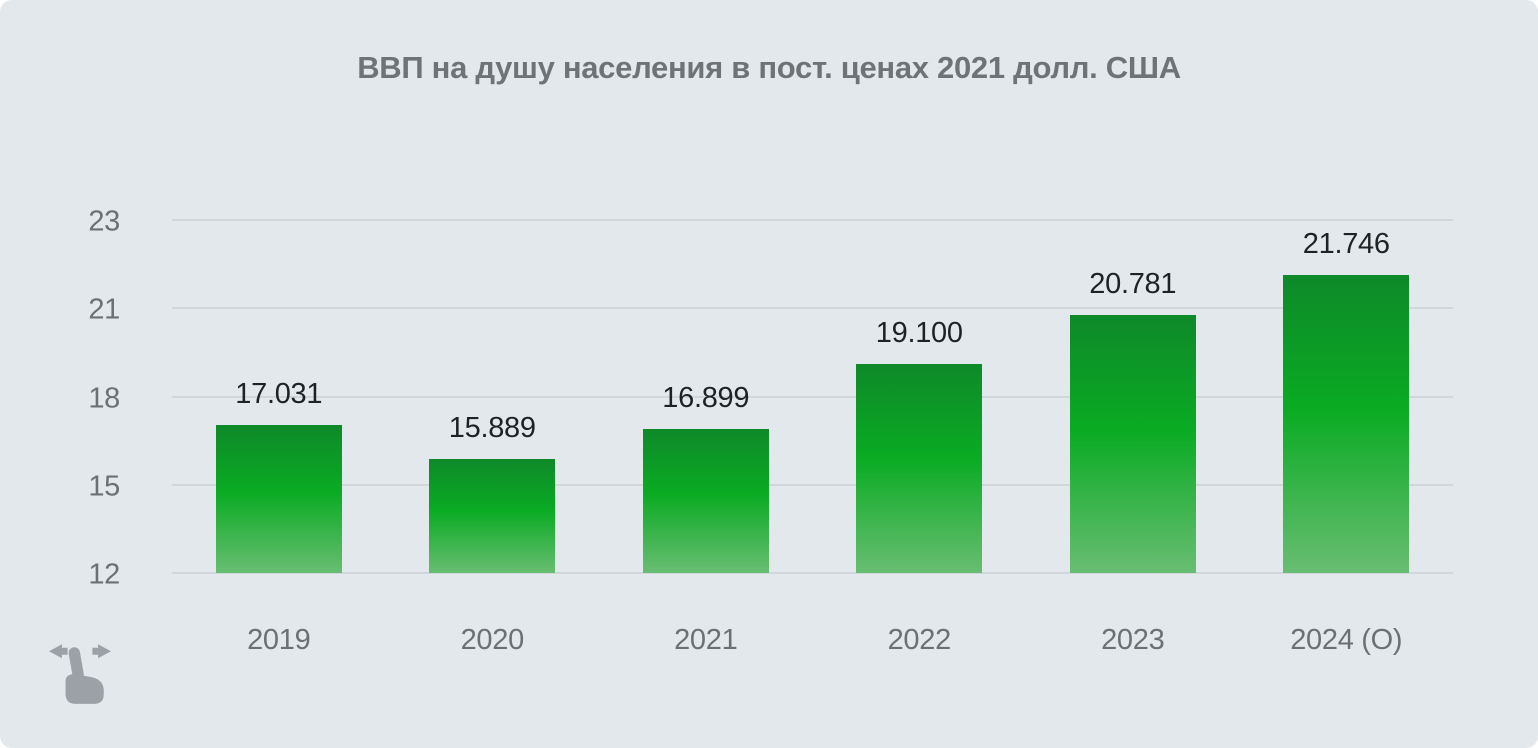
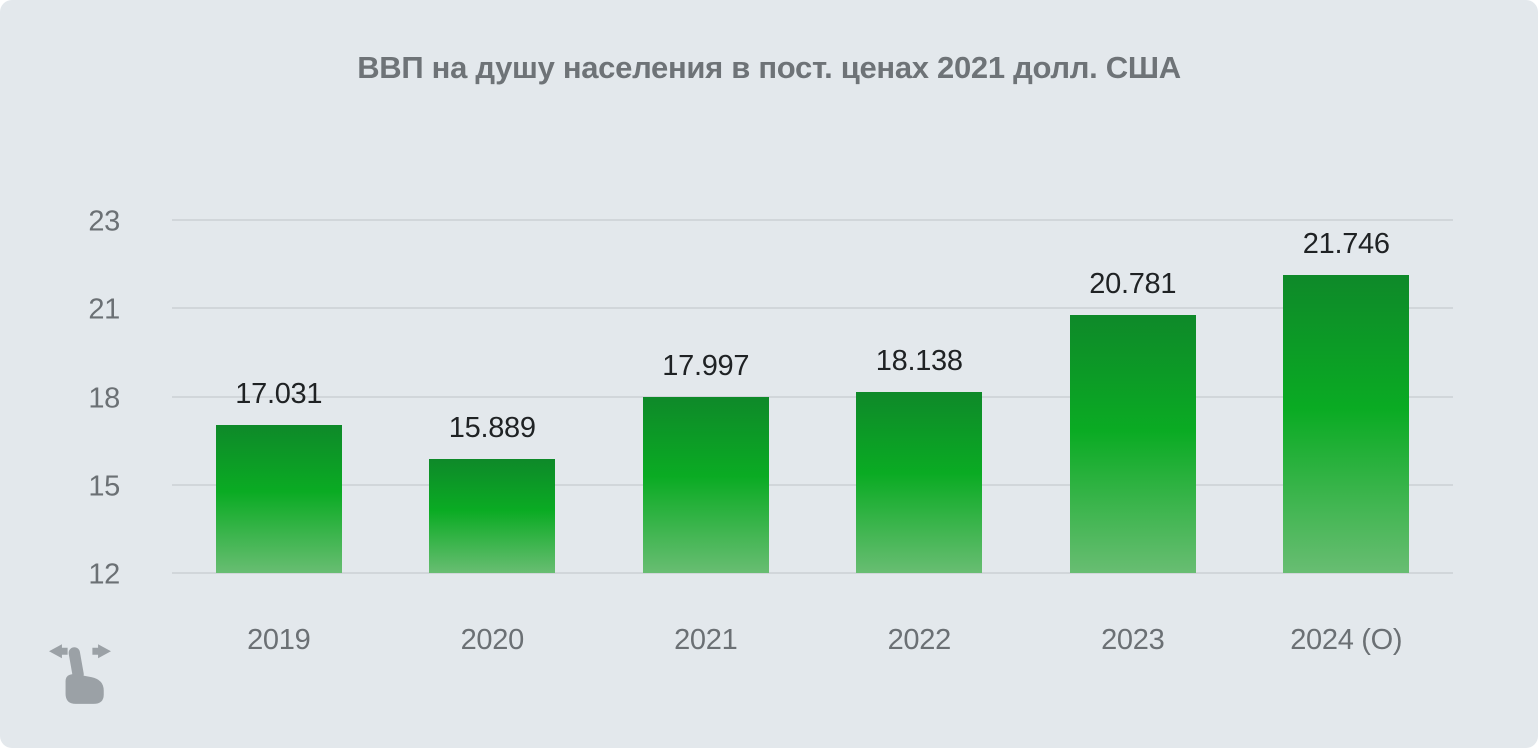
2021: 16.899 -> 17.997
2022: 19.100 -> 18.138
